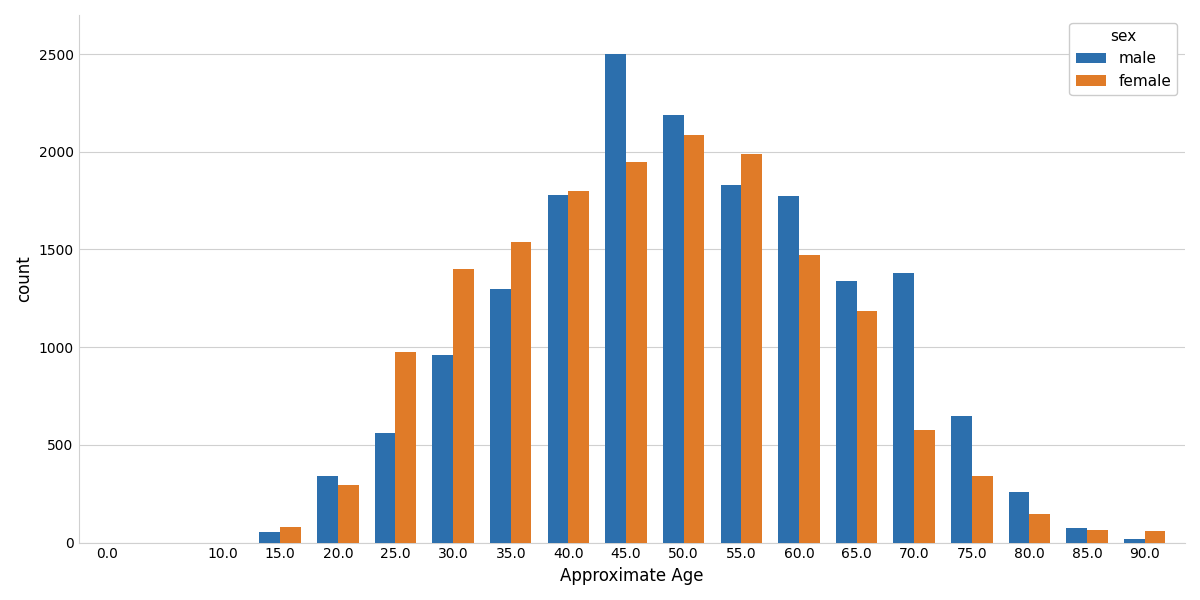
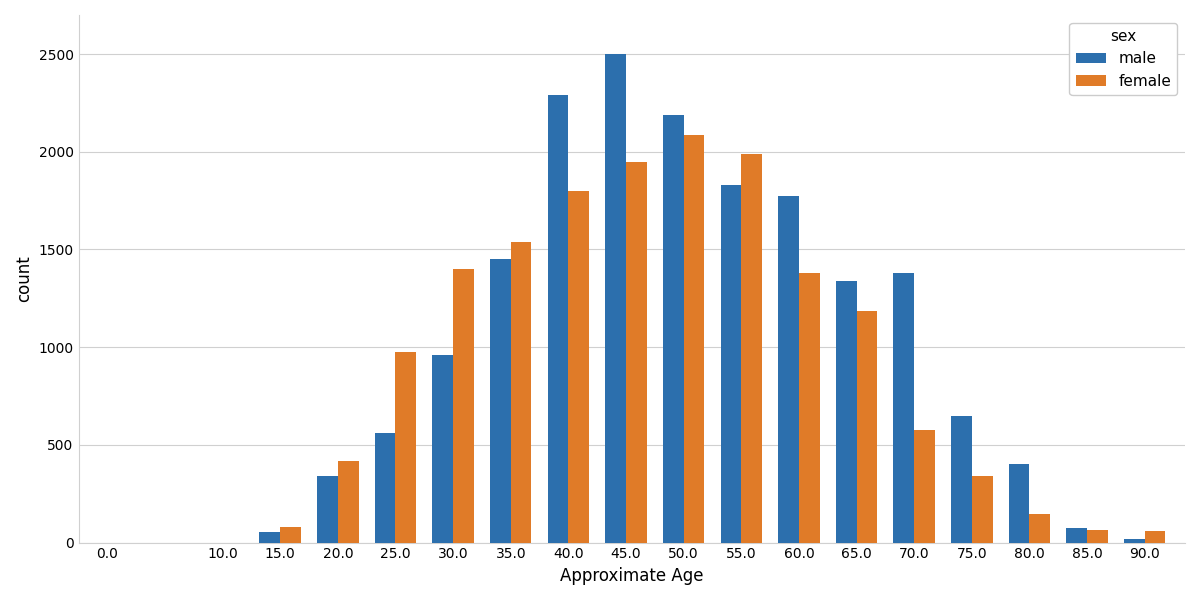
female/20.0: 300 -> 420
male/35.0: 1300 -> 1450
male/40.0: 1780 -> 2290
female/60.0: 1470 -> 1380
male/80.0: 260 -> 400
